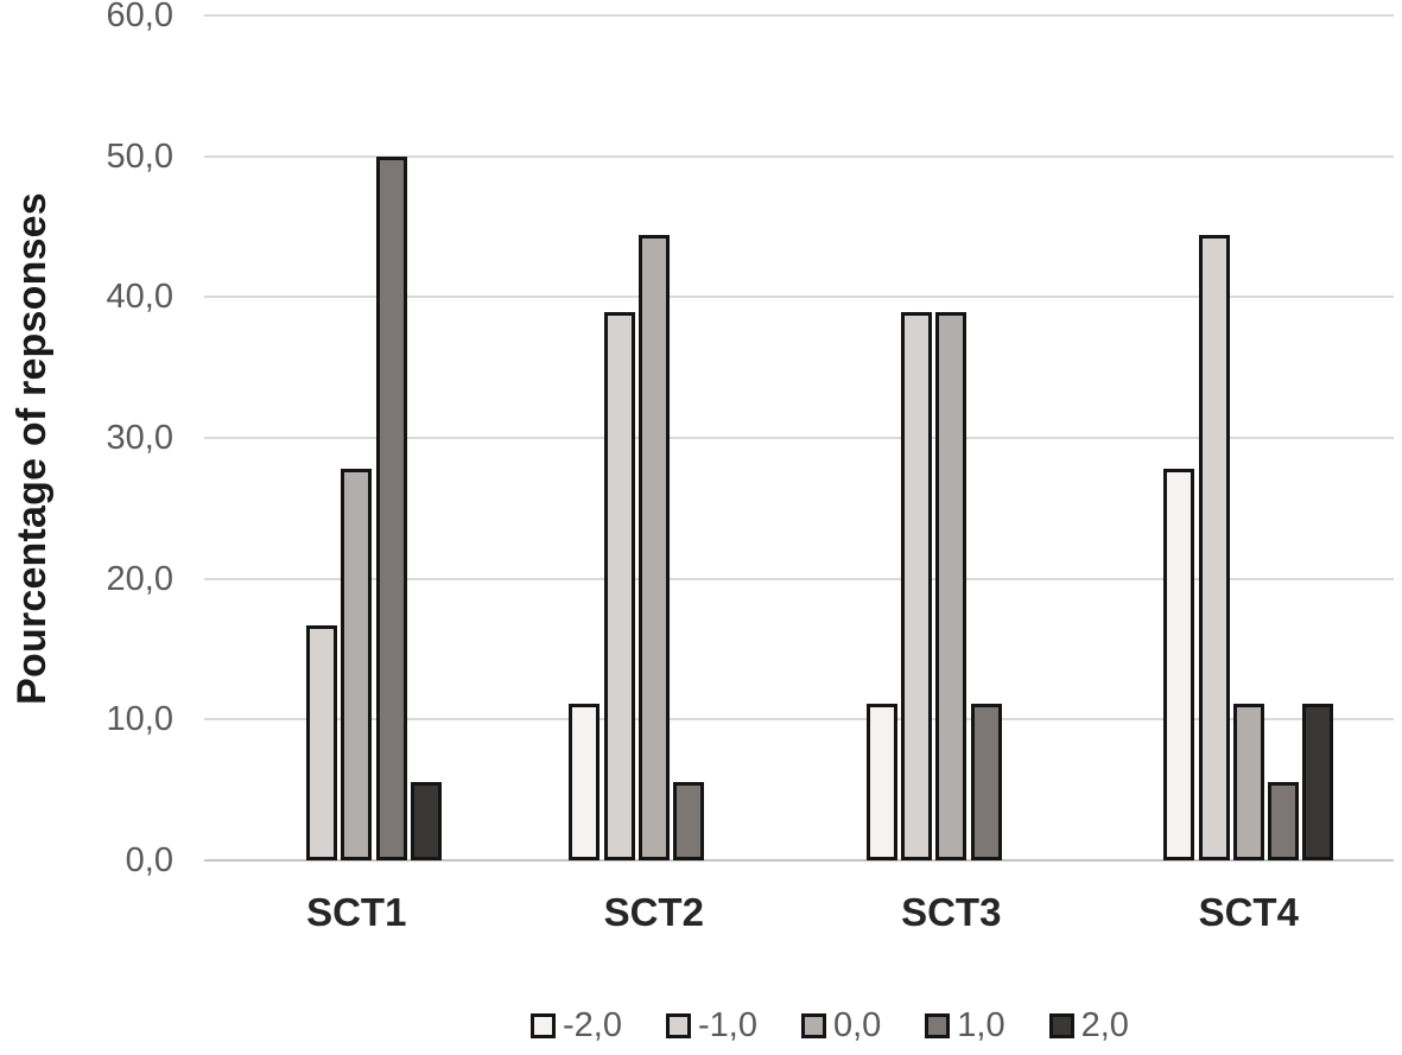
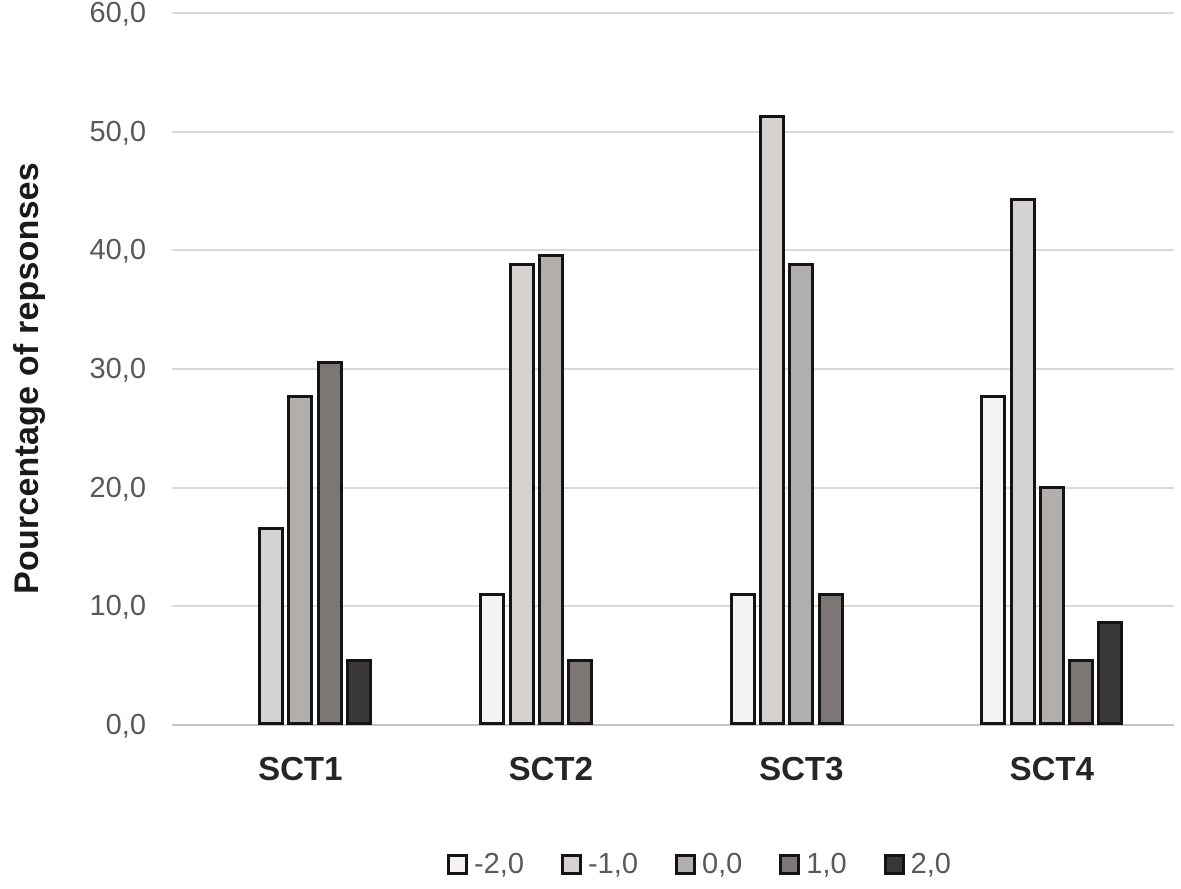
1,0/SCT1: 50,0 -> 30,7
0,0/SCT2: 44,4 -> 39,7
-1,0/SCT3: 38,9 -> 51,4
0,0/SCT4: 11,1 -> 20,1
2,0/SCT4: 11,1 -> 8,8
